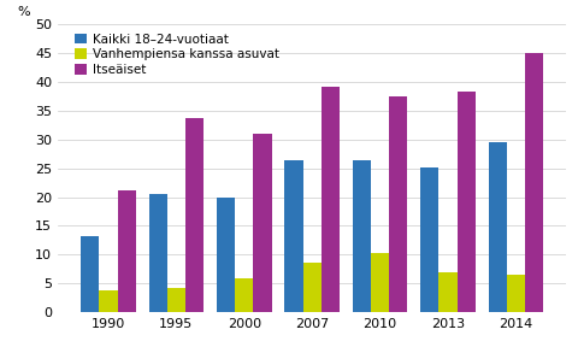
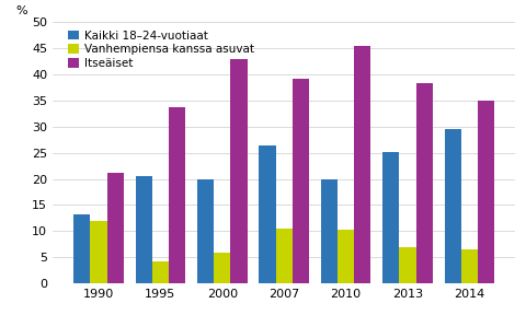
Vanhempiensa kanssa asuvat/1990: 3.8 -> 12.0
Itseäiset/2000: 30.9 -> 43.0
Vanhempiensa kanssa asuvat/2007: 8.7 -> 10.5
Kaikki 18–24-vuotiaat/2010: 26.3 -> 20.0
Itseäiset/2010: 37.5 -> 45.5
Itseäiset/2014: 45.0 -> 35.0
